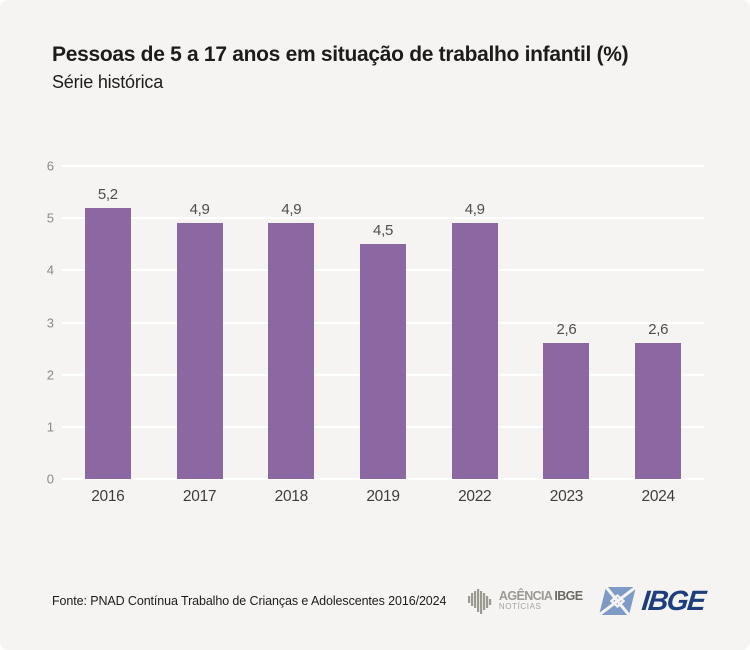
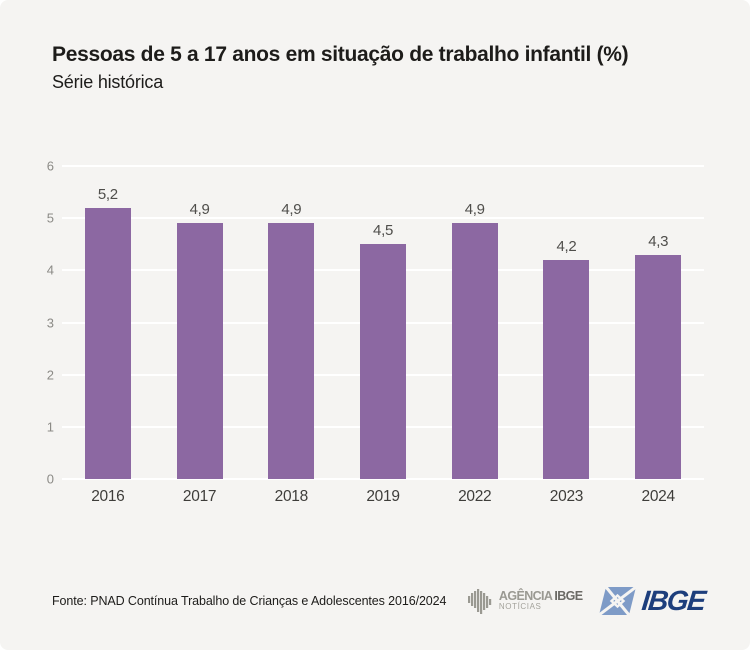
2023: 2,6 -> 4,2
2024: 2,6 -> 4,3
